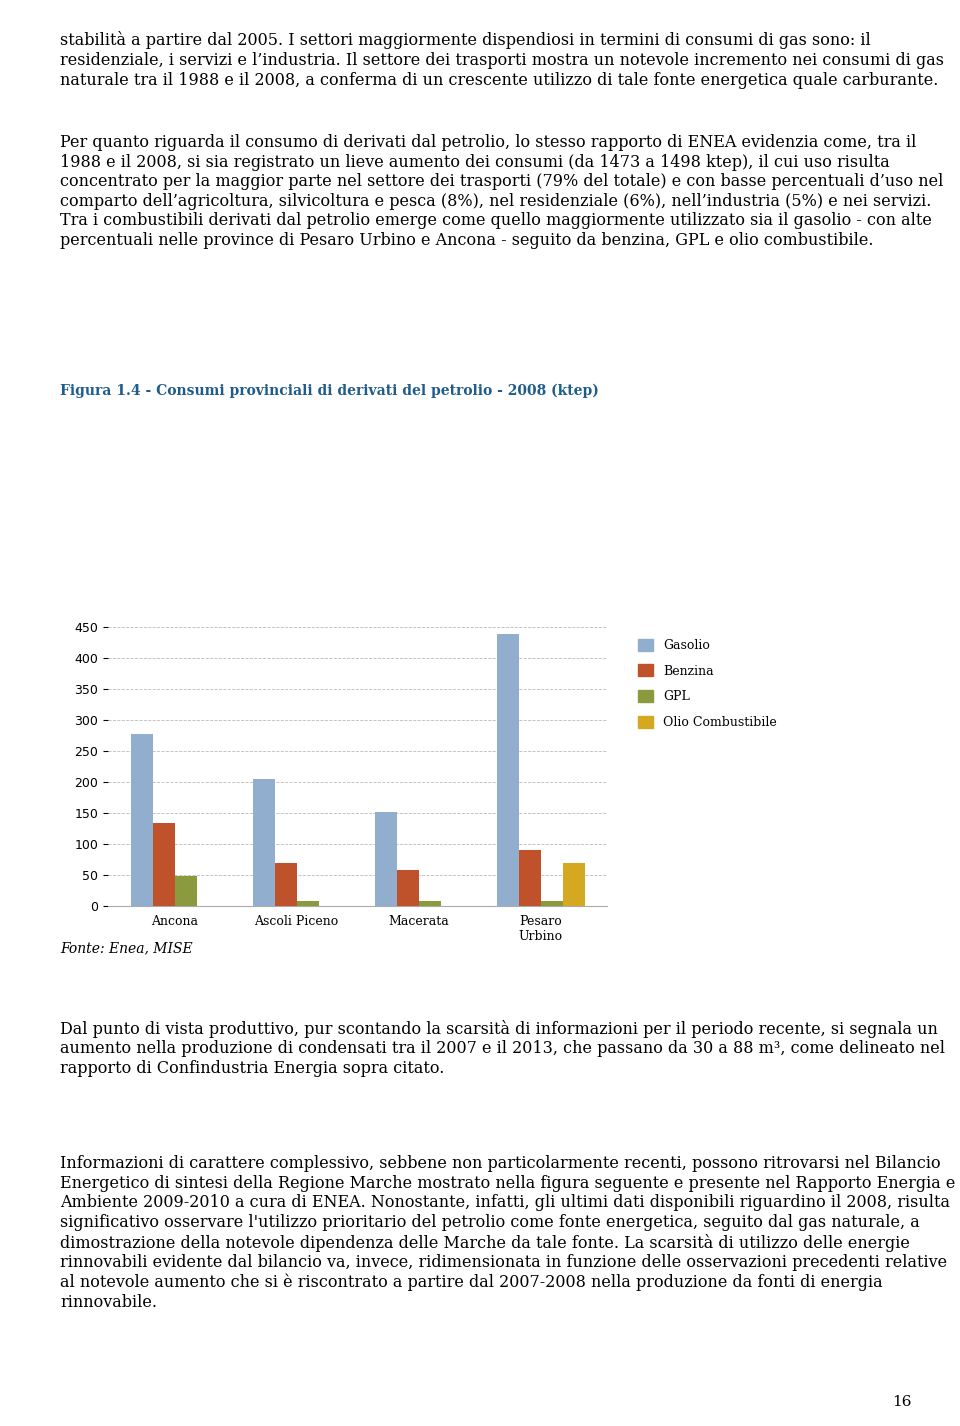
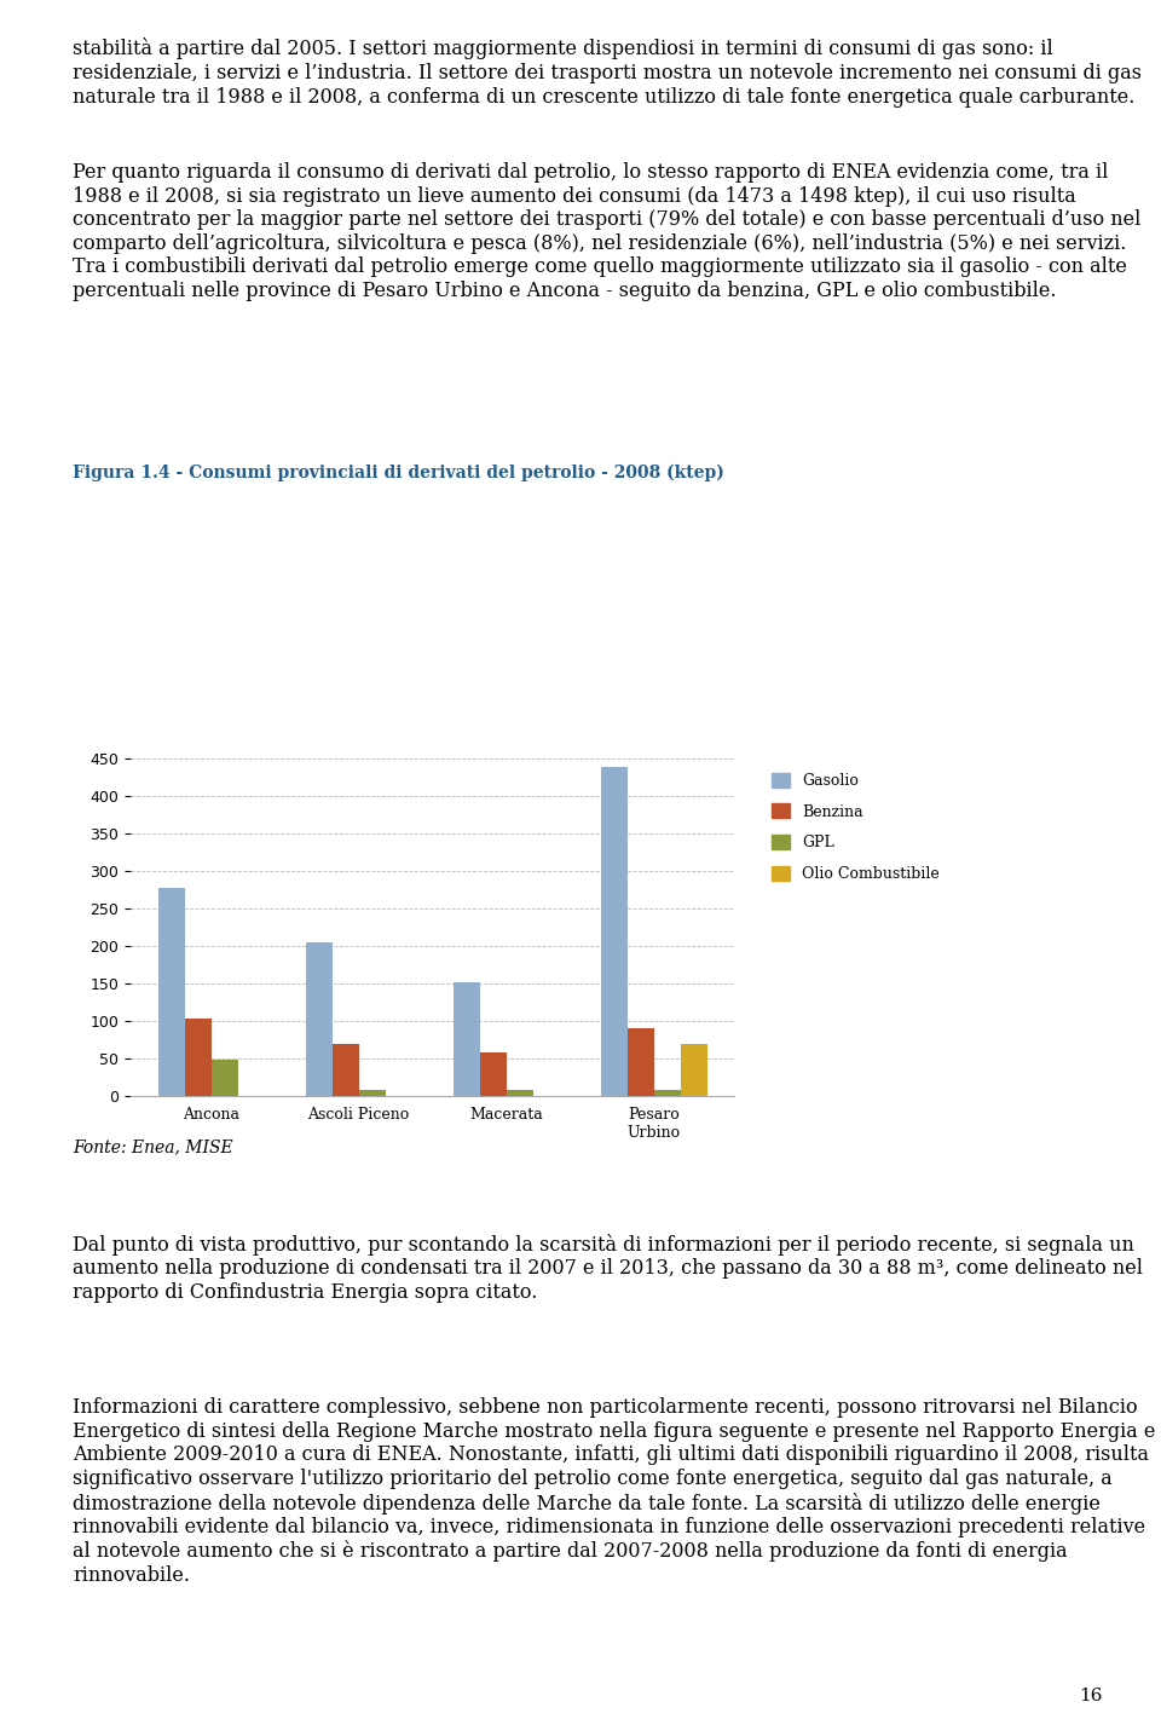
Benzina/Ancona: 134 -> 103
